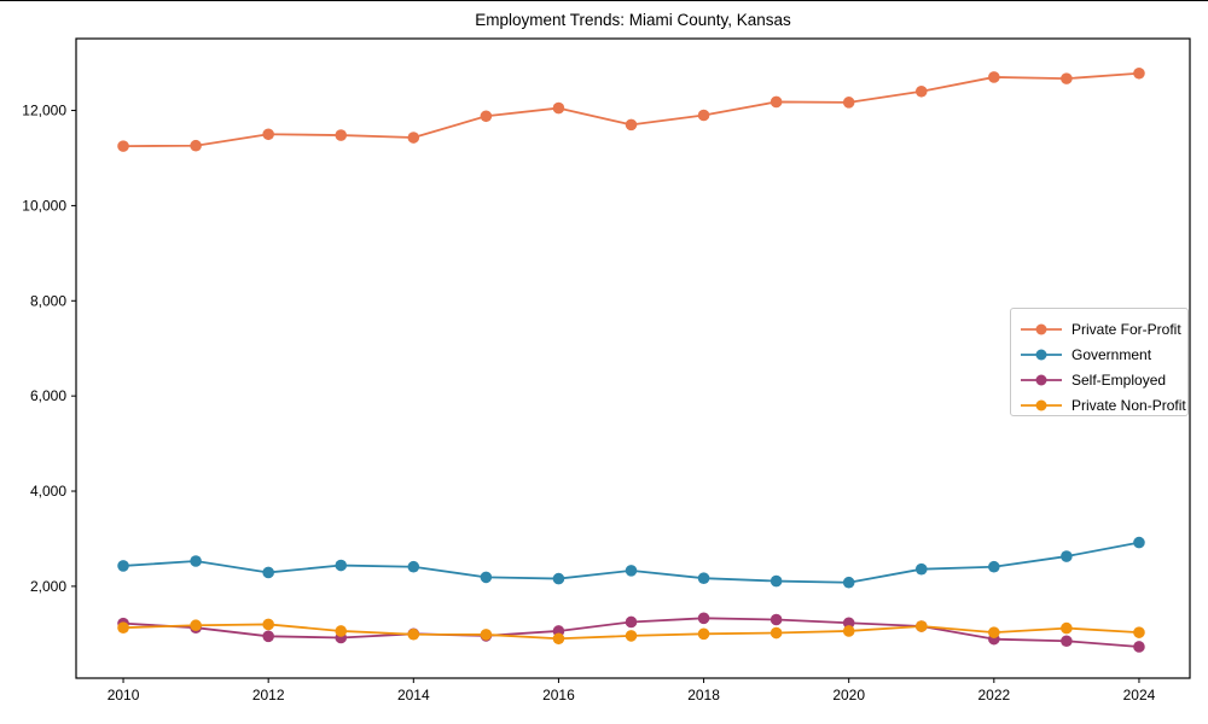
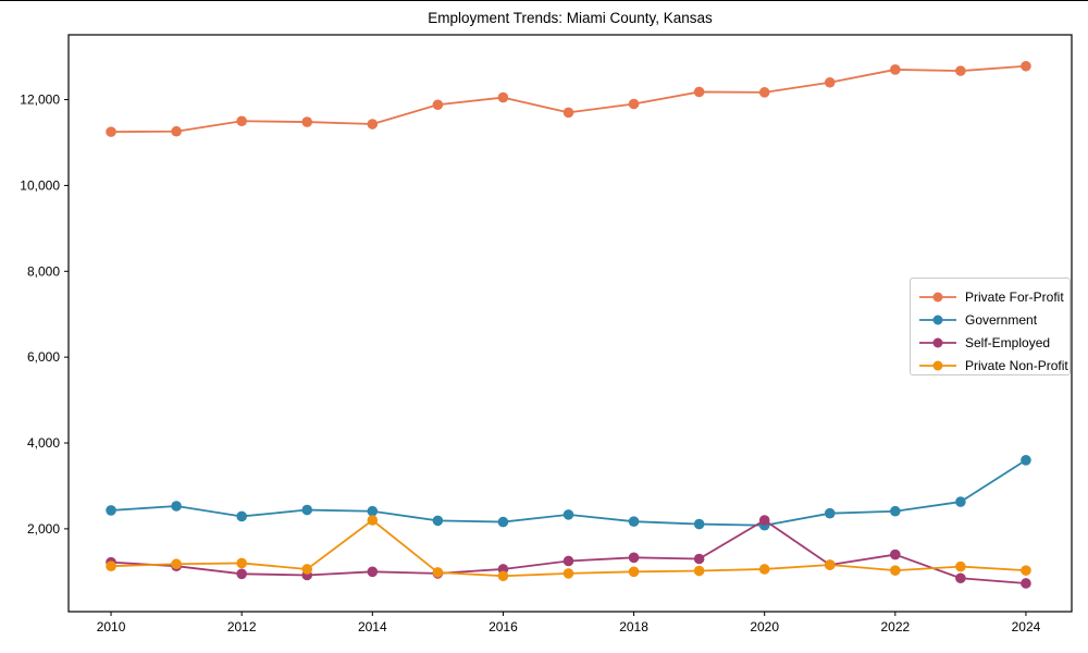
Private Non-Profit/2014: 1000 -> 2200
Self-Employed/2020: 1200 -> 2200
Self-Employed/2022: 900 -> 1400
Government/2024: 2900 -> 3600
